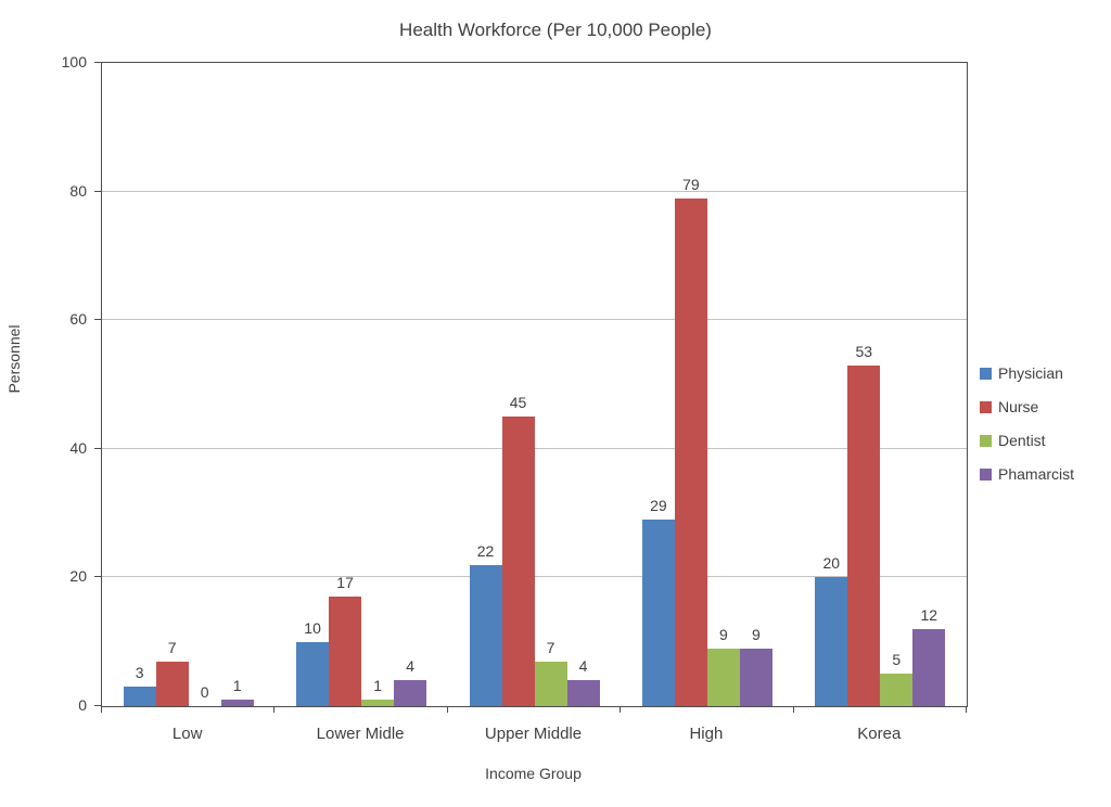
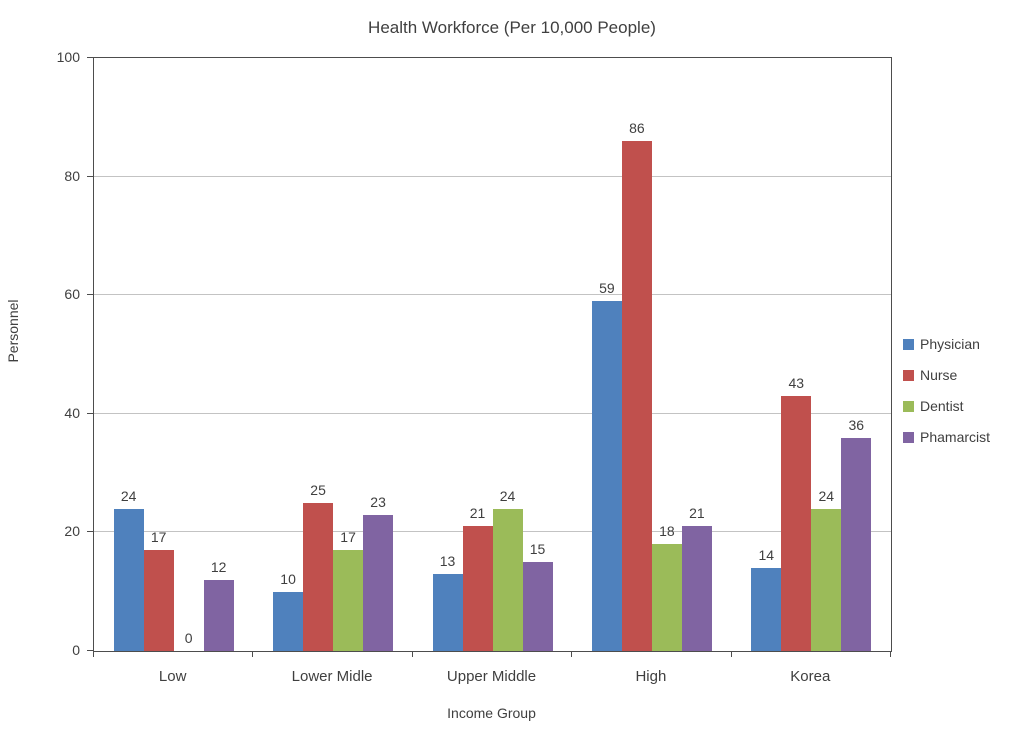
Physician/Low: 3 -> 24
Nurse/Low: 7 -> 17
Phamarcist/Low: 1 -> 12
Nurse/Lower Midle: 17 -> 25
Dentist/Lower Midle: 1 -> 17
Phamarcist/Lower Midle: 4 -> 23
Physician/Upper Middle: 22 -> 13
Nurse/Upper Middle: 45 -> 21
Dentist/Upper Middle: 7 -> 24
Phamarcist/Upper Middle: 4 -> 15
Physician/High: 29 -> 59
Nurse/High: 79 -> 86
Dentist/High: 9 -> 18
Phamarcist/High: 9 -> 21
Physician/Korea: 20 -> 14
Nurse/Korea: 53 -> 43
Dentist/Korea: 5 -> 24
Phamarcist/Korea: 12 -> 36
